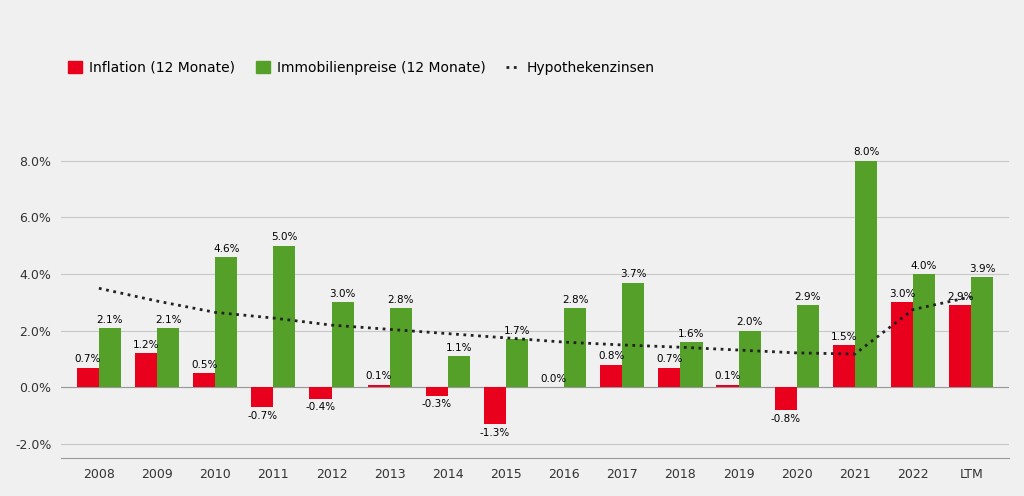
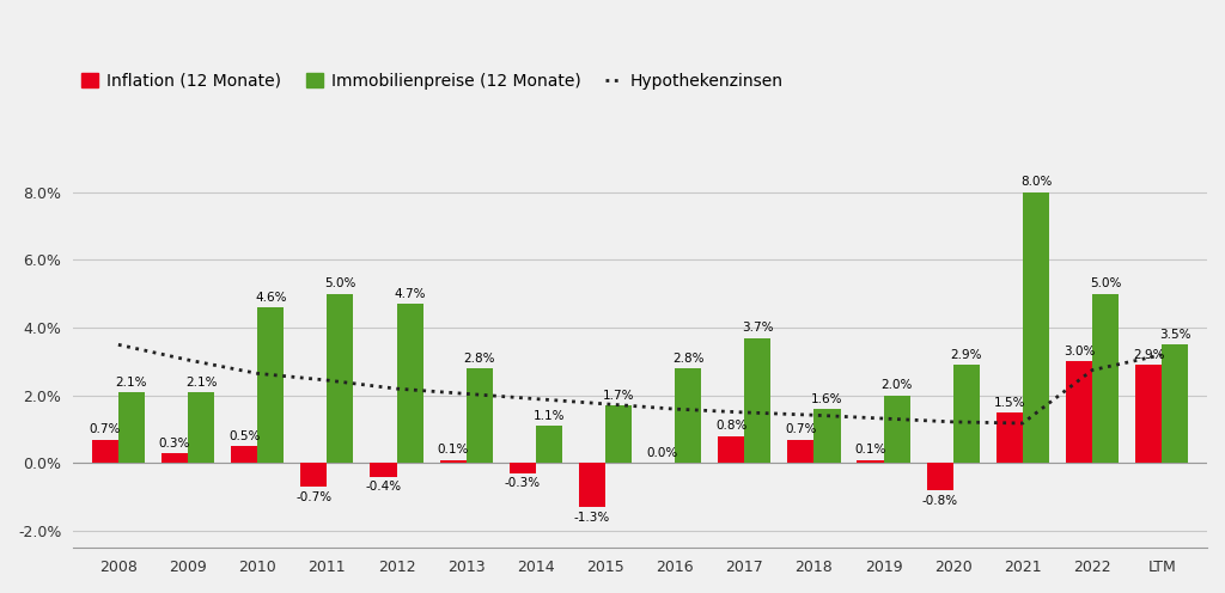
Inflation (12 Monate)/2009: 1.2% -> 0.3%
Immobilienpreise (12 Monate)/2012: 3.0% -> 4.7%
Immobilienpreise (12 Monate)/2022: 4.0% -> 5.0%
Immobilienpreise (12 Monate)/LTM: 3.9% -> 3.5%
